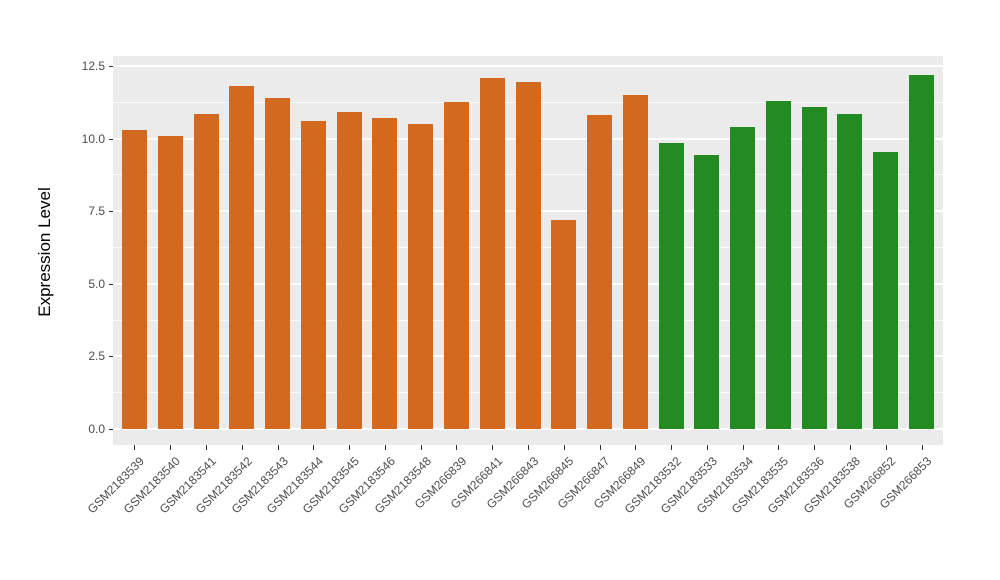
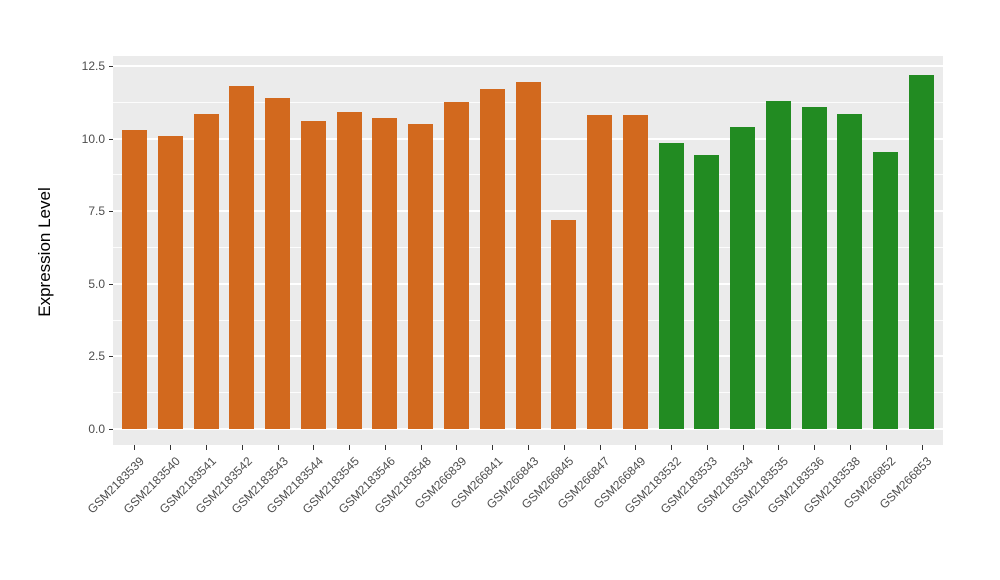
GSM266841: 12.1 -> 11.7
GSM266849: 11.5 -> 10.8
